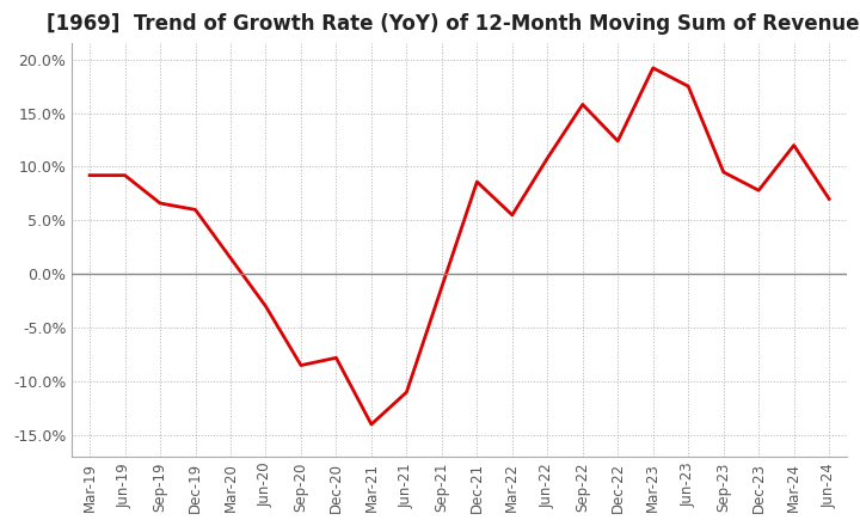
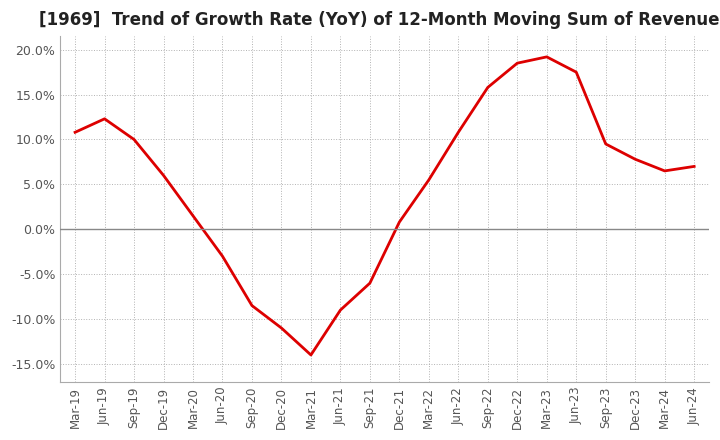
Mar-19: 9.2% -> 10.8%
Jun-19: 9.2% -> 12.3%
Sep-19: 6.6% -> 10.0%
Dec-20: -7.8% -> -11.0%
Jun-21: -11.0% -> -9.0%
Sep-21: -1.2% -> -6.0%
Dec-21: 8.6% -> 0.8%
Dec-22: 12.4% -> 18.5%
Mar-24: 12.0% -> 6.5%
